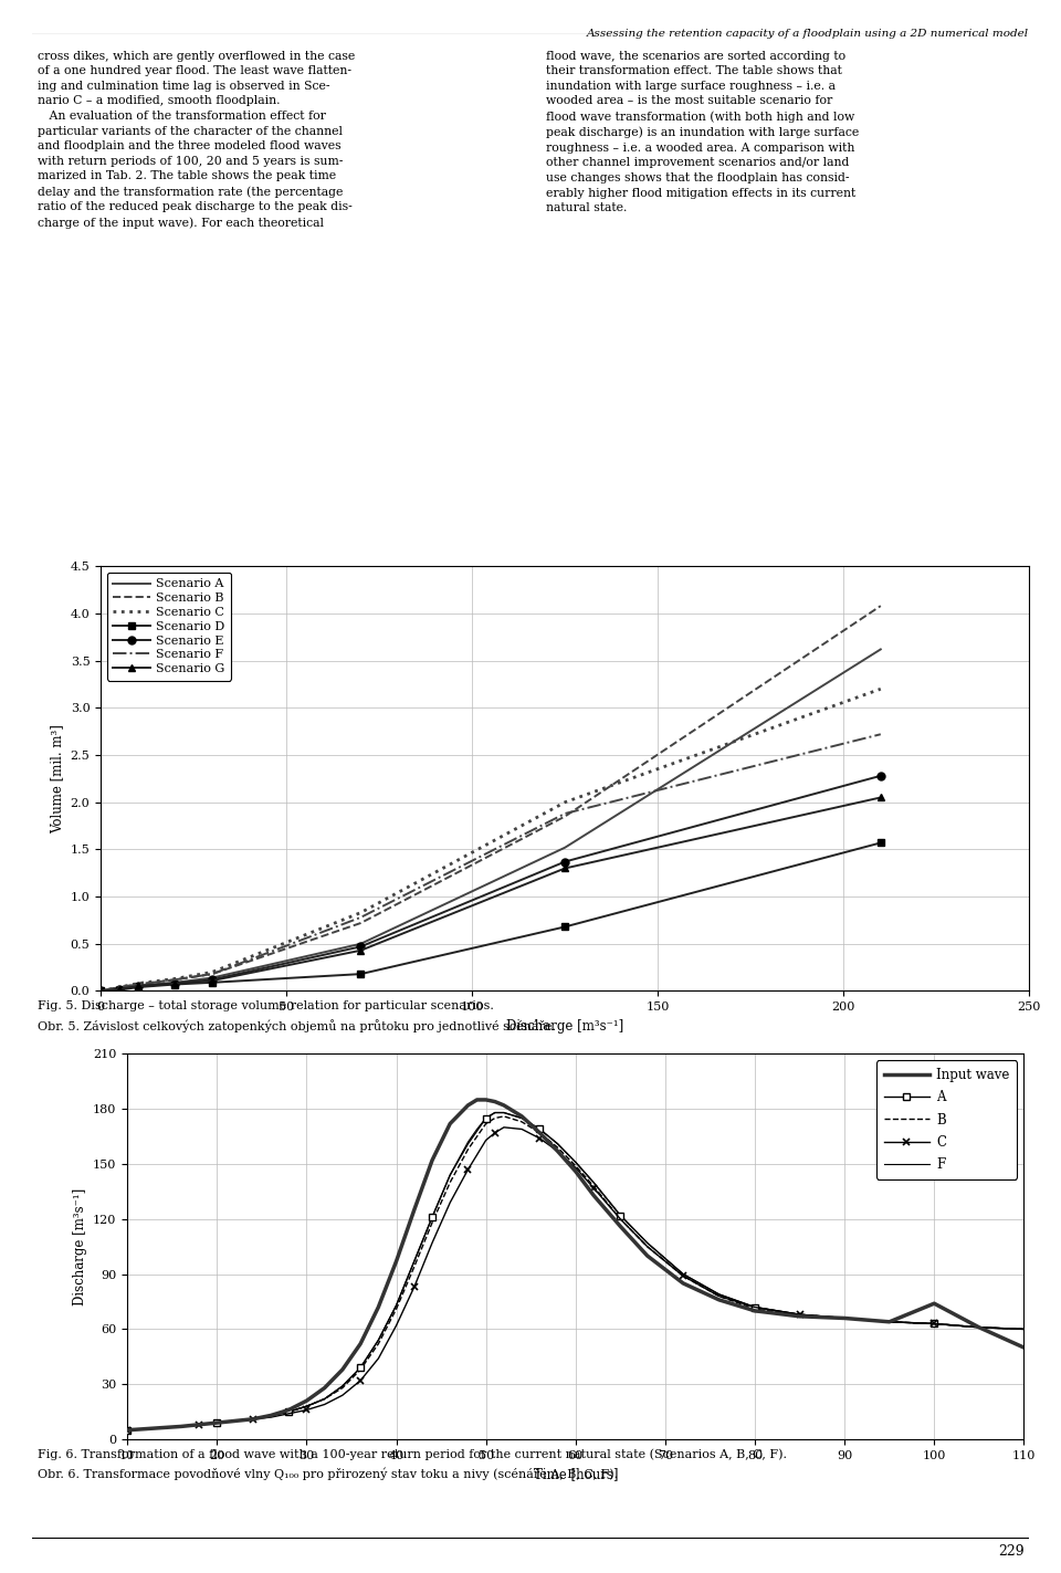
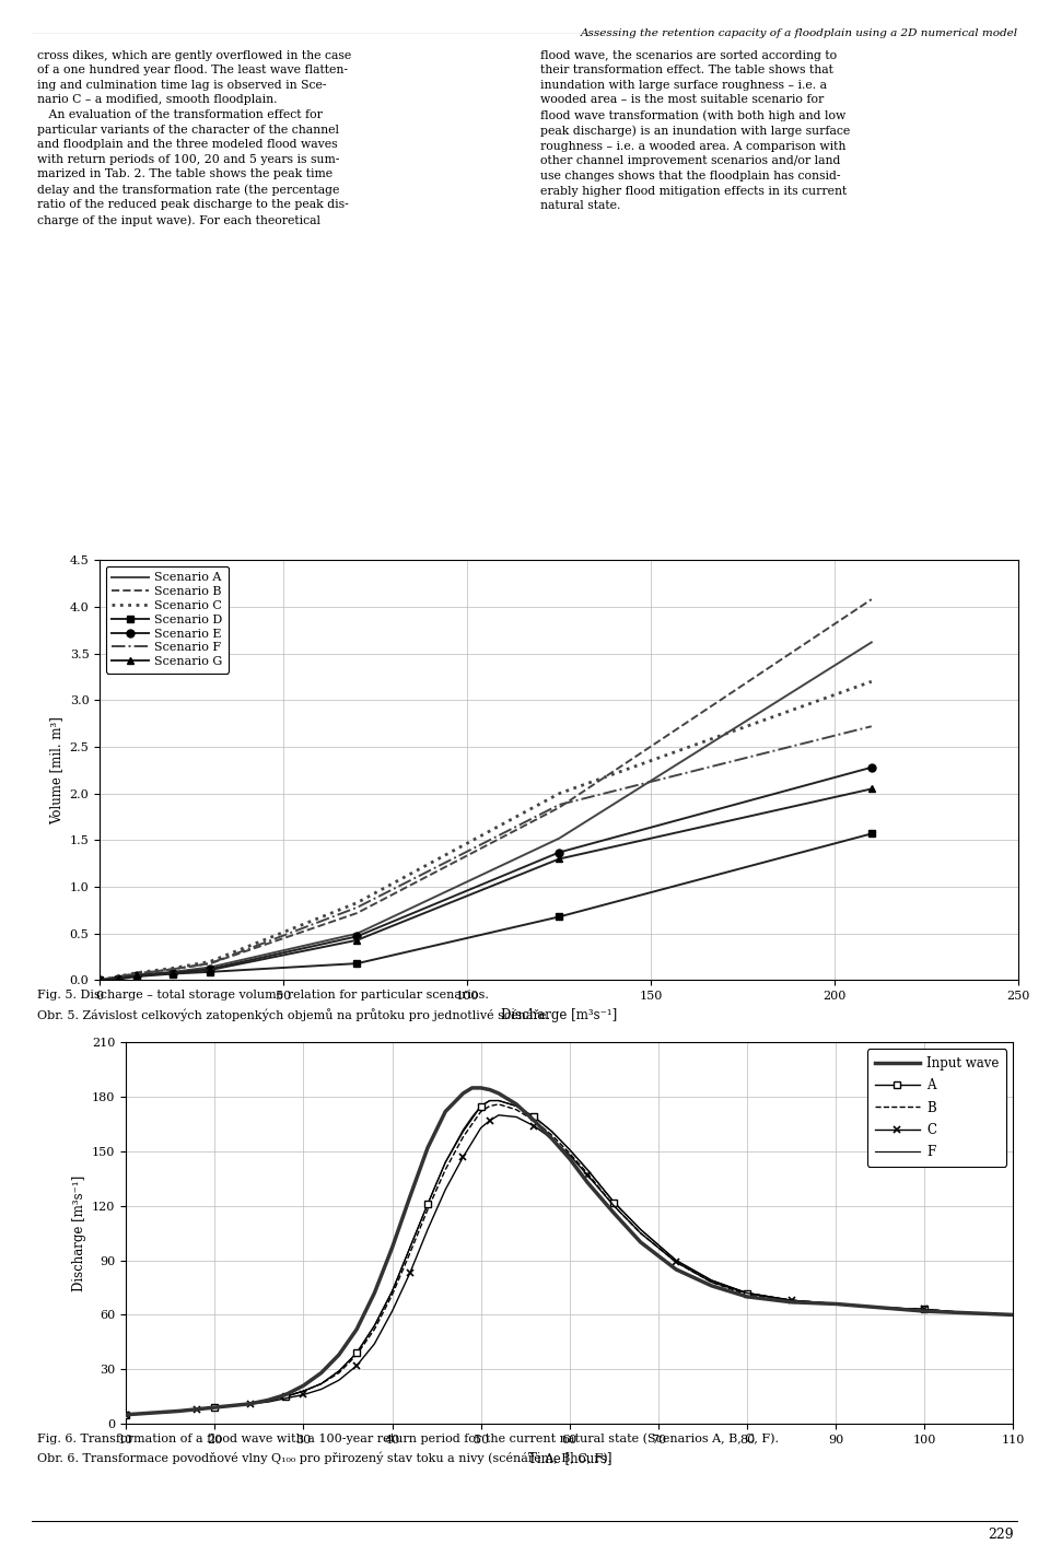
Input wave/100: 74 -> 62
Input wave/110: 50 -> 60
